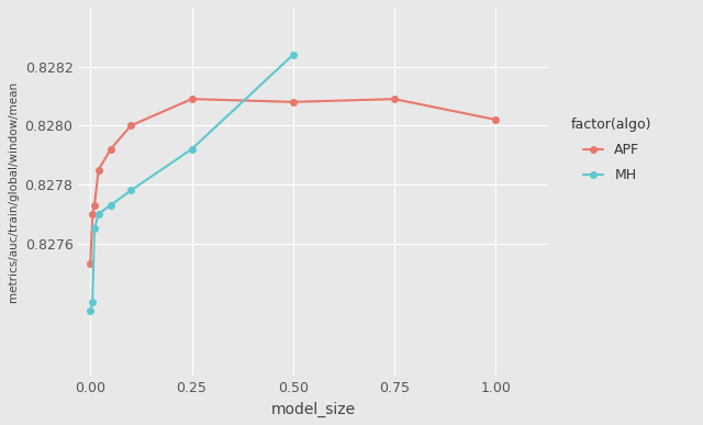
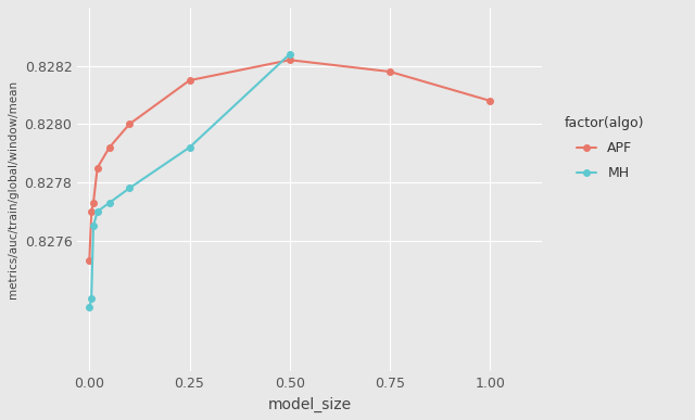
APF/0.25: 0.82809 -> 0.82815
APF/0.50: 0.82808 -> 0.82822
APF/0.75: 0.82809 -> 0.82818
APF/1.00: 0.82802 -> 0.82808
